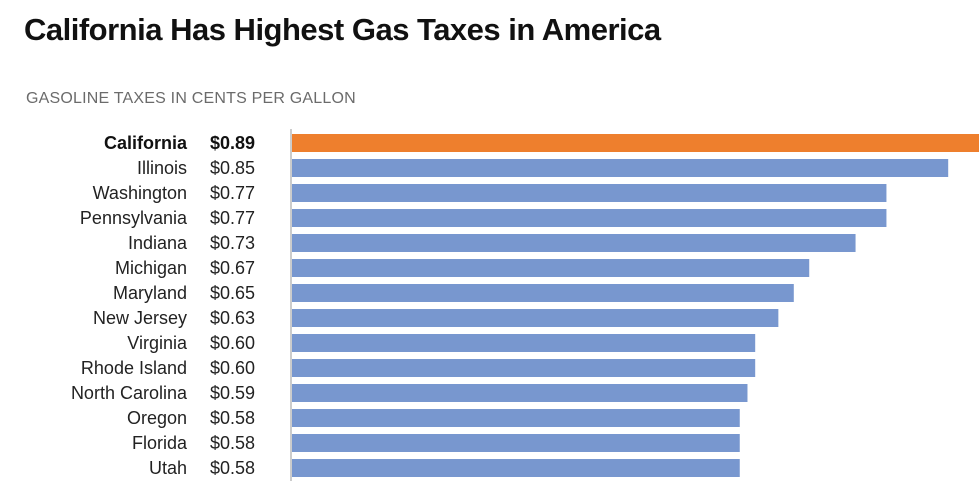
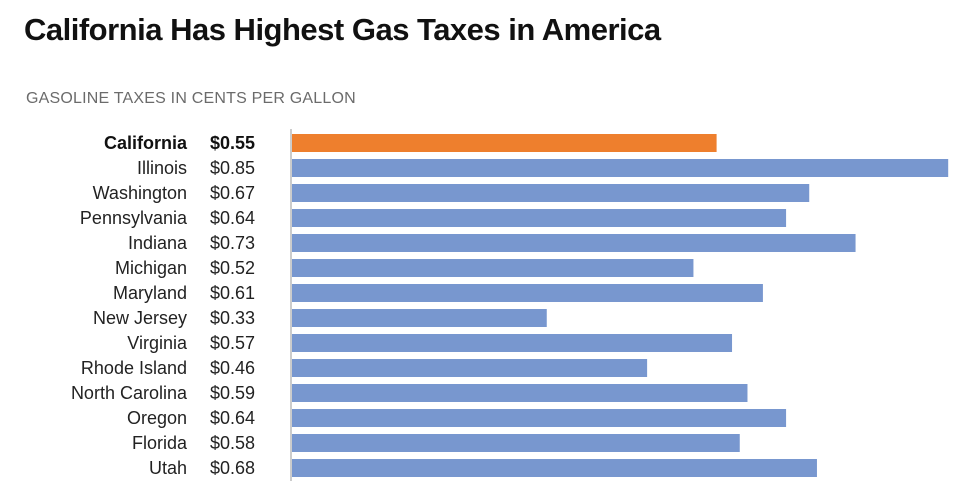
California: $0.89 -> $0.55
Washington: $0.77 -> $0.67
Pennsylvania: $0.77 -> $0.64
Michigan: $0.67 -> $0.52
Maryland: $0.65 -> $0.61
New Jersey: $0.63 -> $0.33
Virginia: $0.60 -> $0.57
Rhode Island: $0.60 -> $0.46
Oregon: $0.58 -> $0.64
Utah: $0.58 -> $0.68
